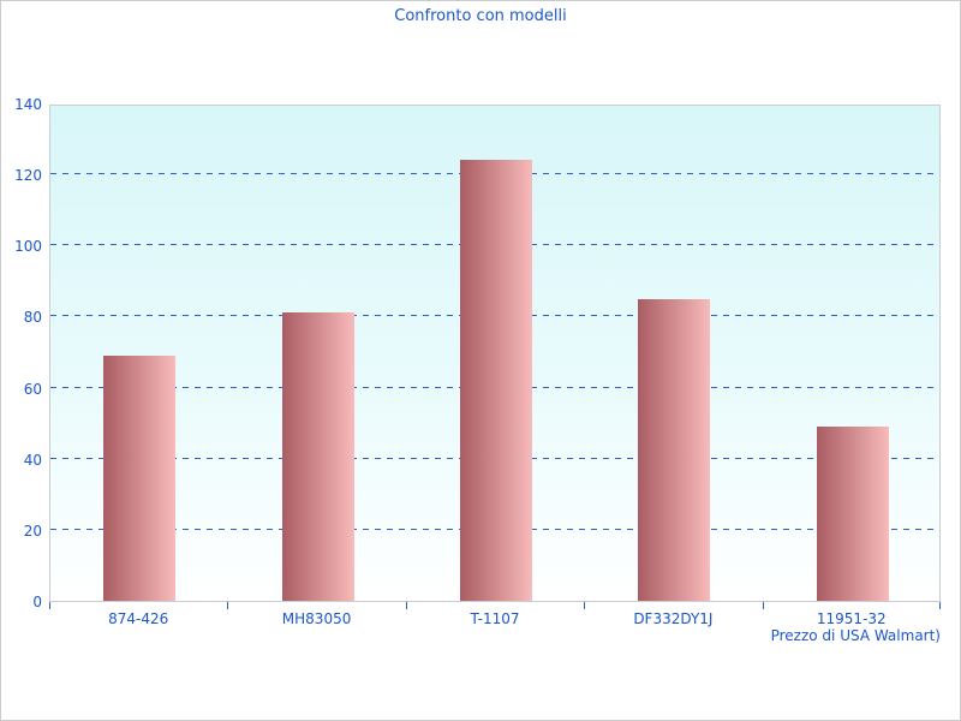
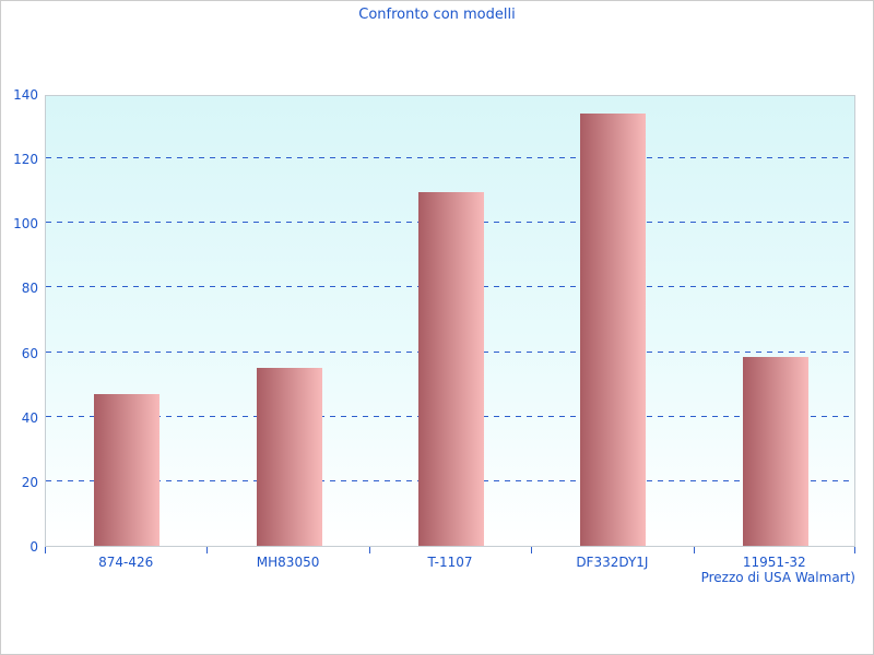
874-426: 69 -> 47
MH83050: 81 -> 55
T-1107: 124 -> 110
DF332DY1J: 85 -> 134
11951-32: 49 -> 58
